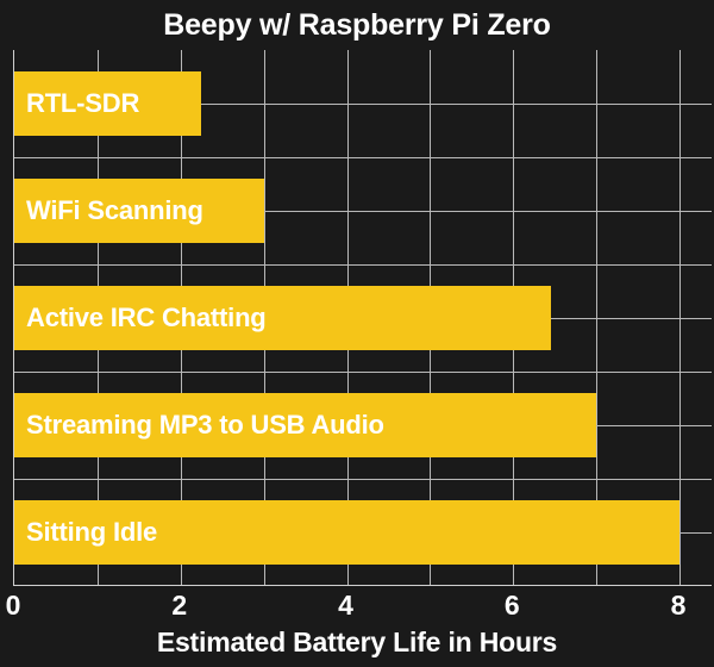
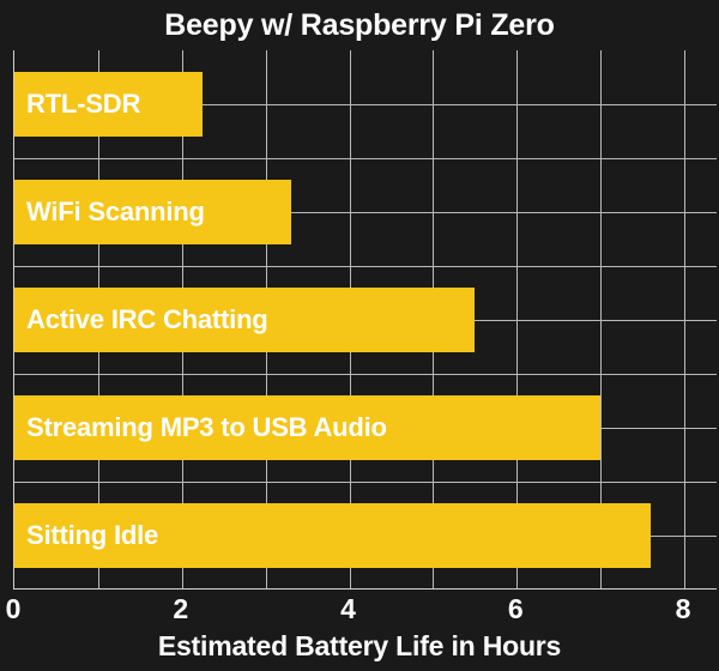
WiFi Scanning: 3.0 -> 3.3
Active IRC Chatting: 6.5 -> 5.5
Sitting Idle: 8.0 -> 7.6
